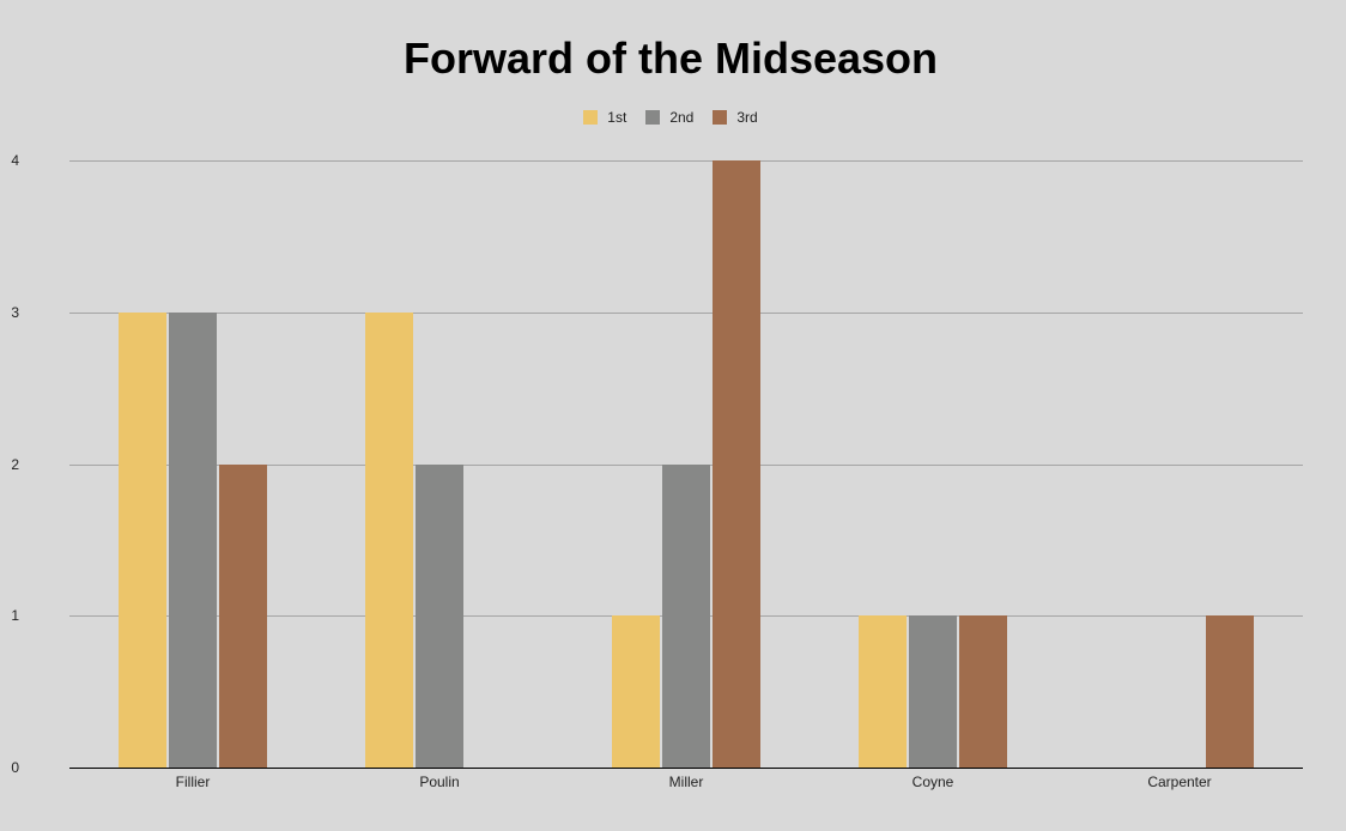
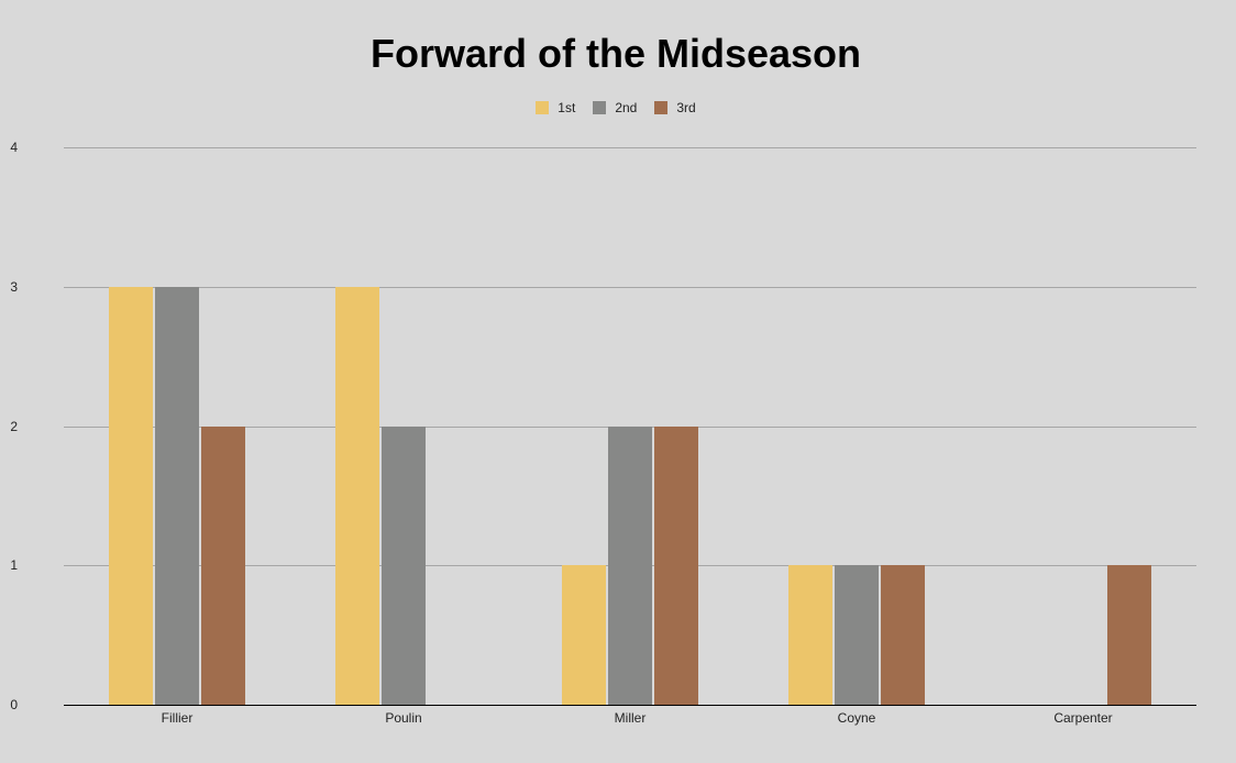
3rd/Miller: 4 -> 2
